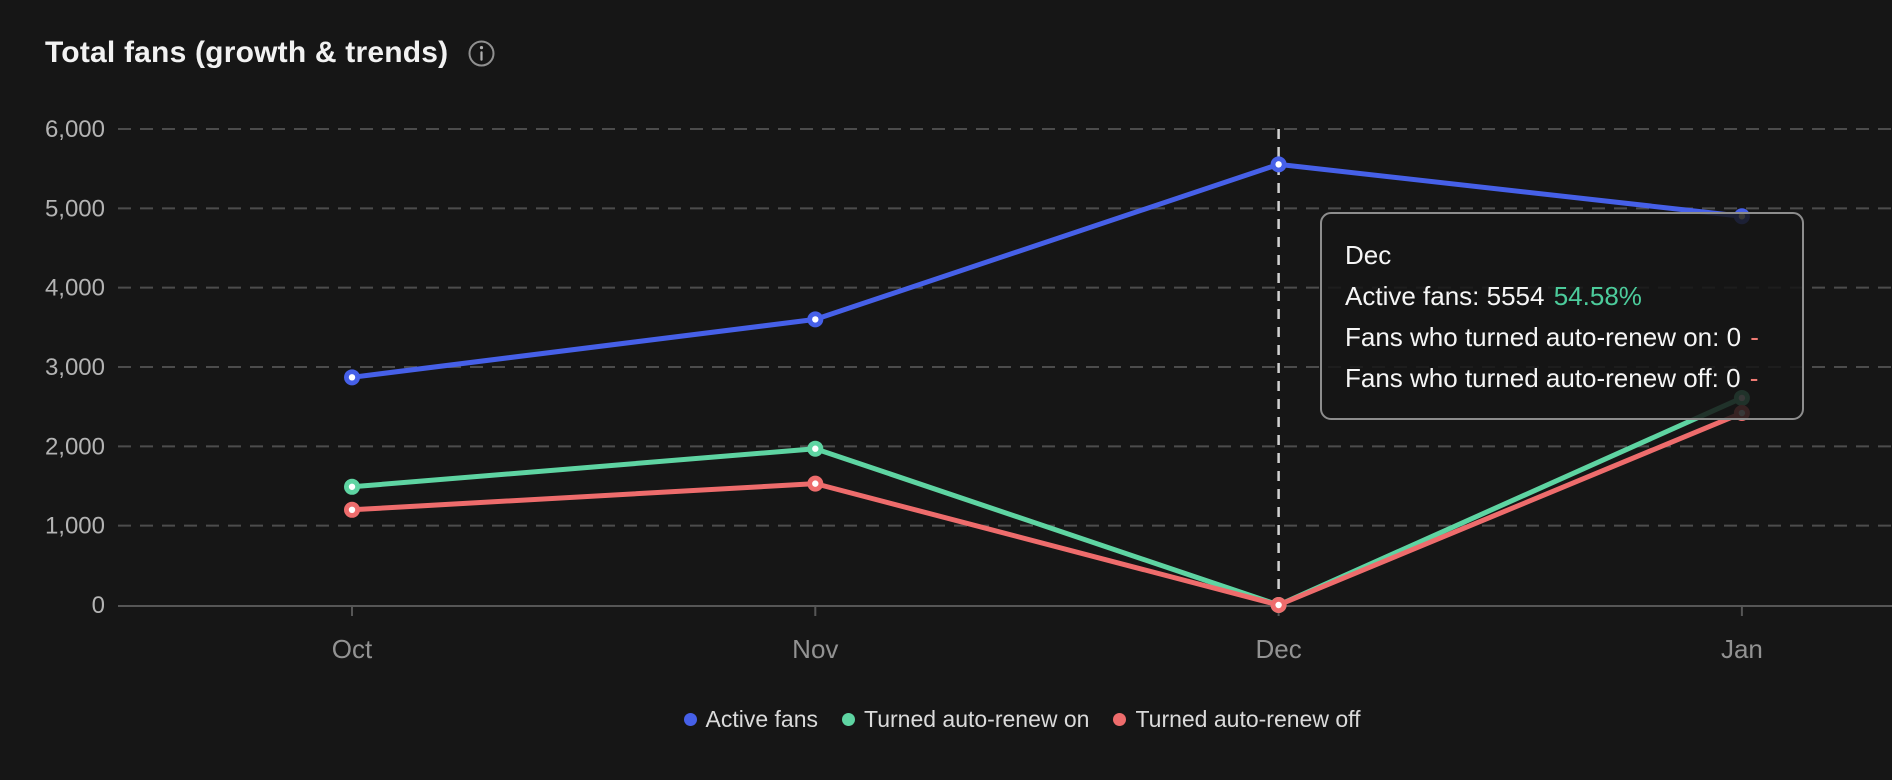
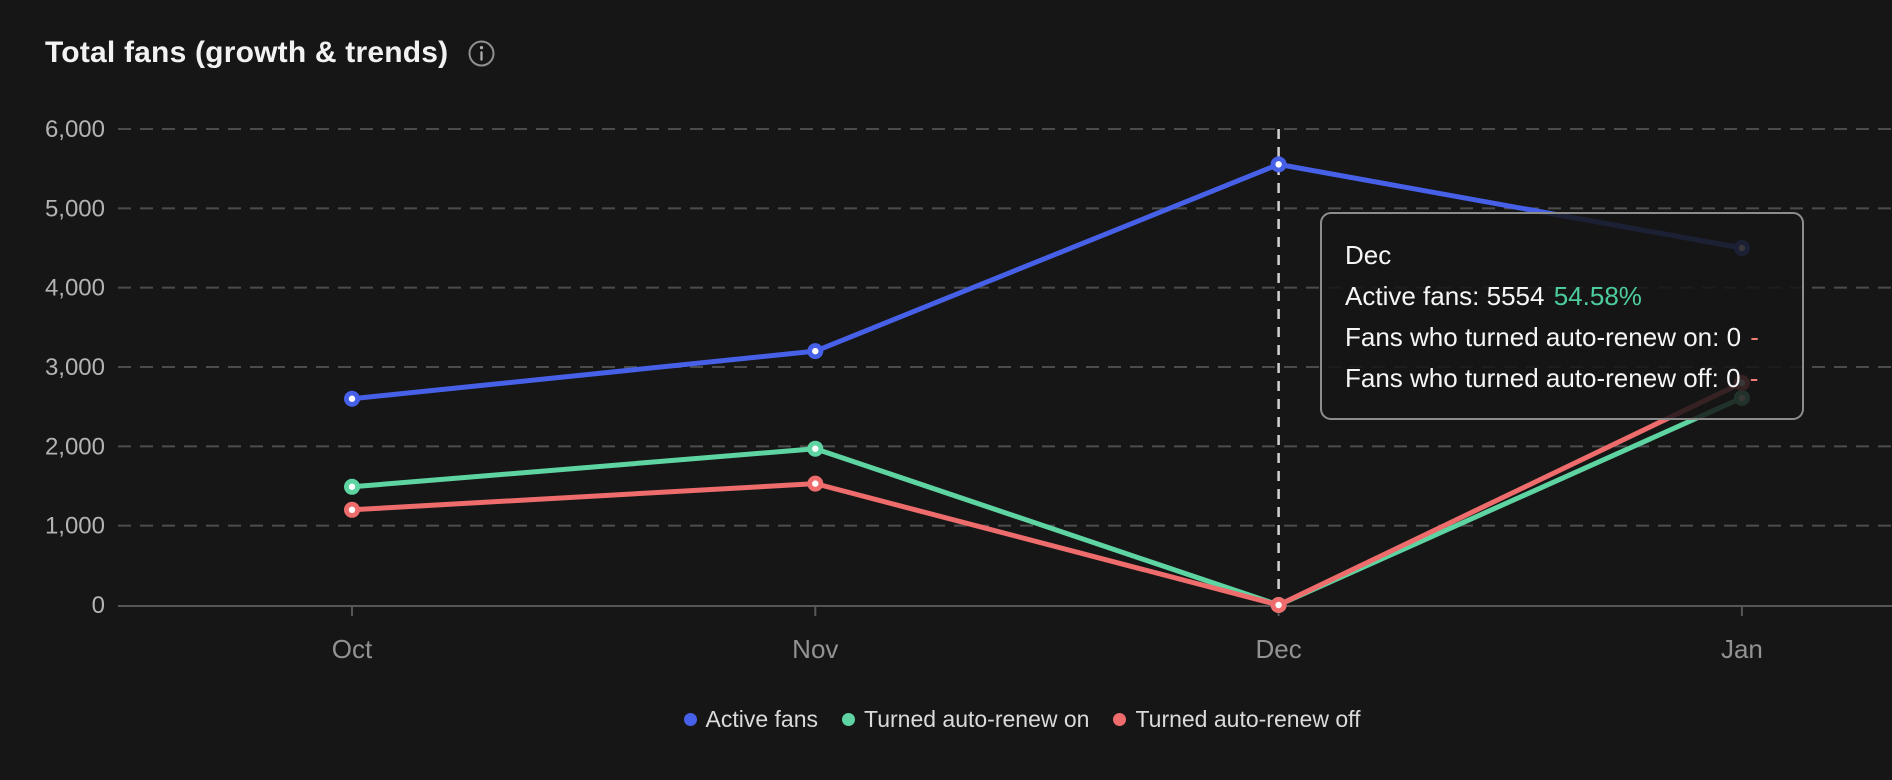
Active fans/Oct: 2900 -> 2600
Active fans/Nov: 3600 -> 3200
Active fans/Jan: 4900 -> 4500
Turned auto-renew off/Jan: 2400 -> 2800
